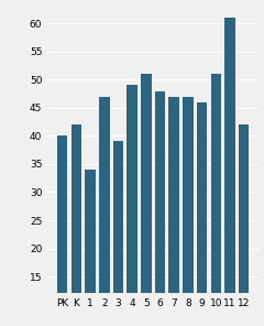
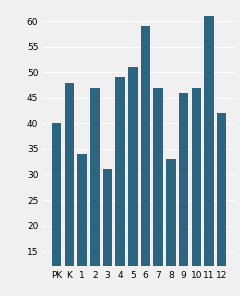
K: 42 -> 48
3: 39 -> 31
6: 48 -> 59
8: 47 -> 33
10: 51 -> 47
